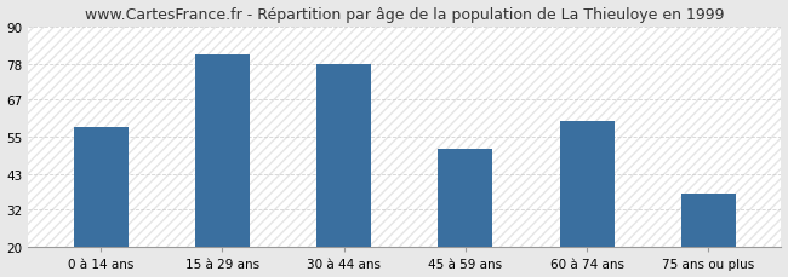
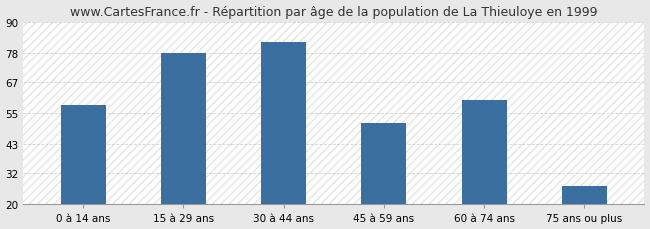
15 à 29 ans: 81 -> 78
30 à 44 ans: 78 -> 82
75 ans ou plus: 37 -> 27
